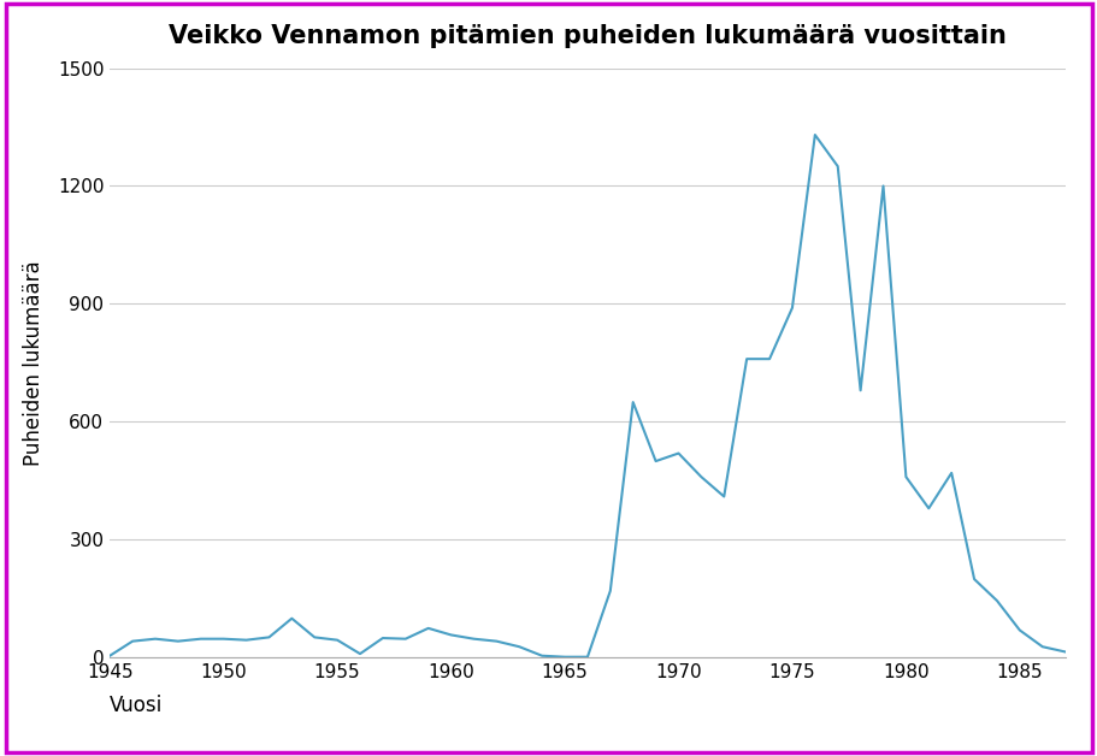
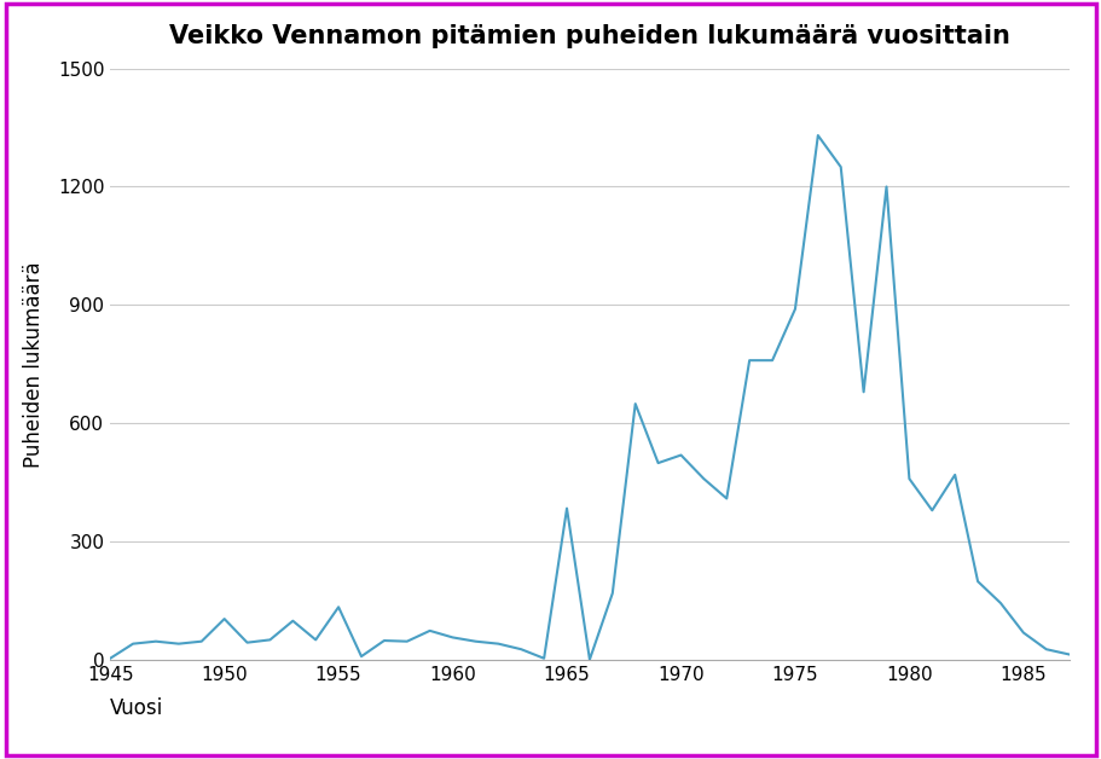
1950: 48 -> 105
1955: 45 -> 135
1965: 2 -> 385
